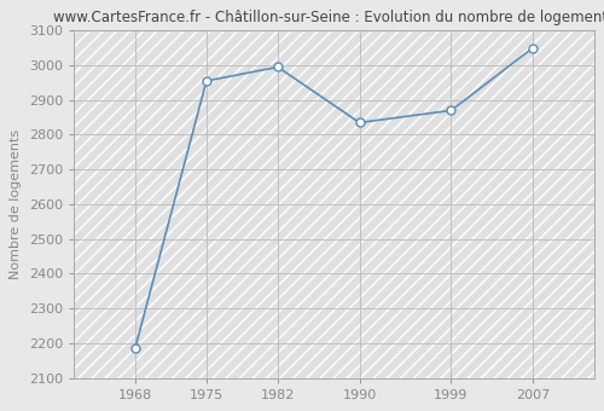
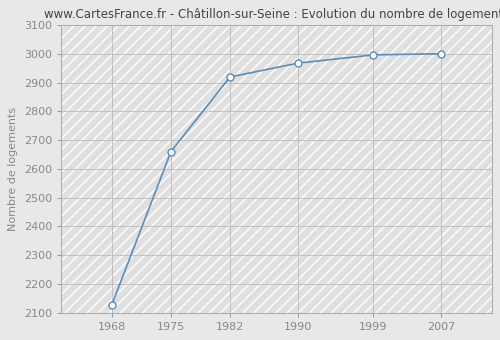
1968: 2185 -> 2127
1975: 2955 -> 2660
1982: 2995 -> 2920
1990: 2835 -> 2968
1999: 2870 -> 2997
2007: 3050 -> 3001
